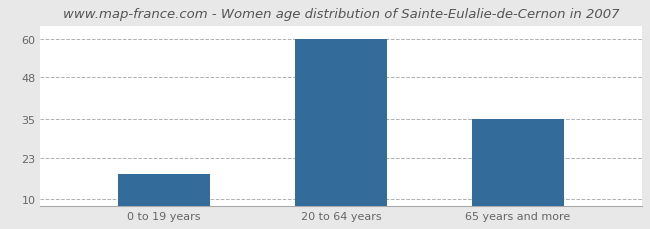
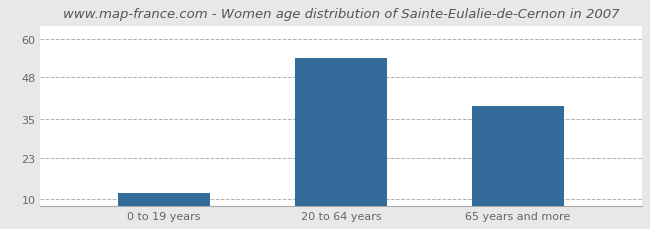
0 to 19 years: 18 -> 12
20 to 64 years: 60 -> 54
65 years and more: 35 -> 39
